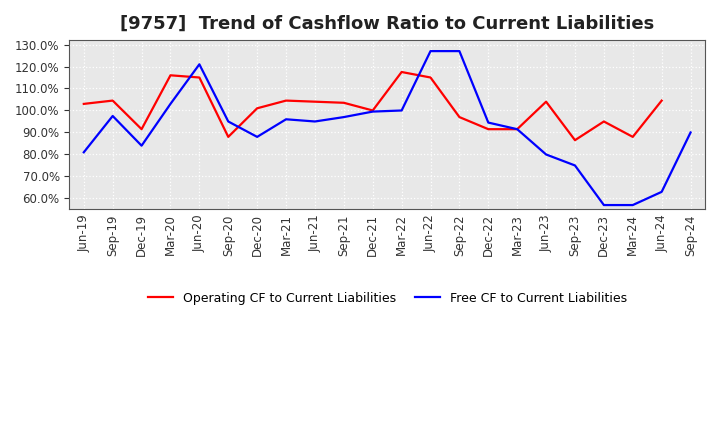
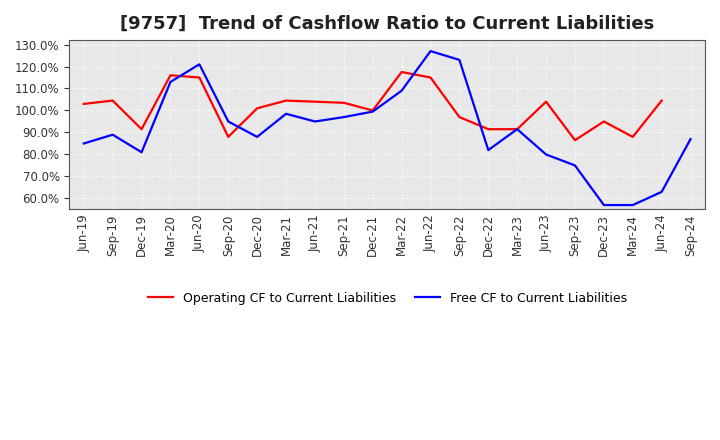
Free CF to Current Liabilities/Jun-19: 81.0% -> 85.0%
Free CF to Current Liabilities/Sep-19: 97.5% -> 89.0%
Free CF to Current Liabilities/Dec-19: 84.0% -> 81.0%
Free CF to Current Liabilities/Mar-20: 103.0% -> 113.0%
Free CF to Current Liabilities/Mar-21: 96.0% -> 98.5%
Free CF to Current Liabilities/Mar-22: 100.0% -> 109.0%
Free CF to Current Liabilities/Sep-22: 127.0% -> 123.0%
Free CF to Current Liabilities/Dec-22: 94.5% -> 82.0%
Free CF to Current Liabilities/Sep-24: 90.0% -> 87.0%
